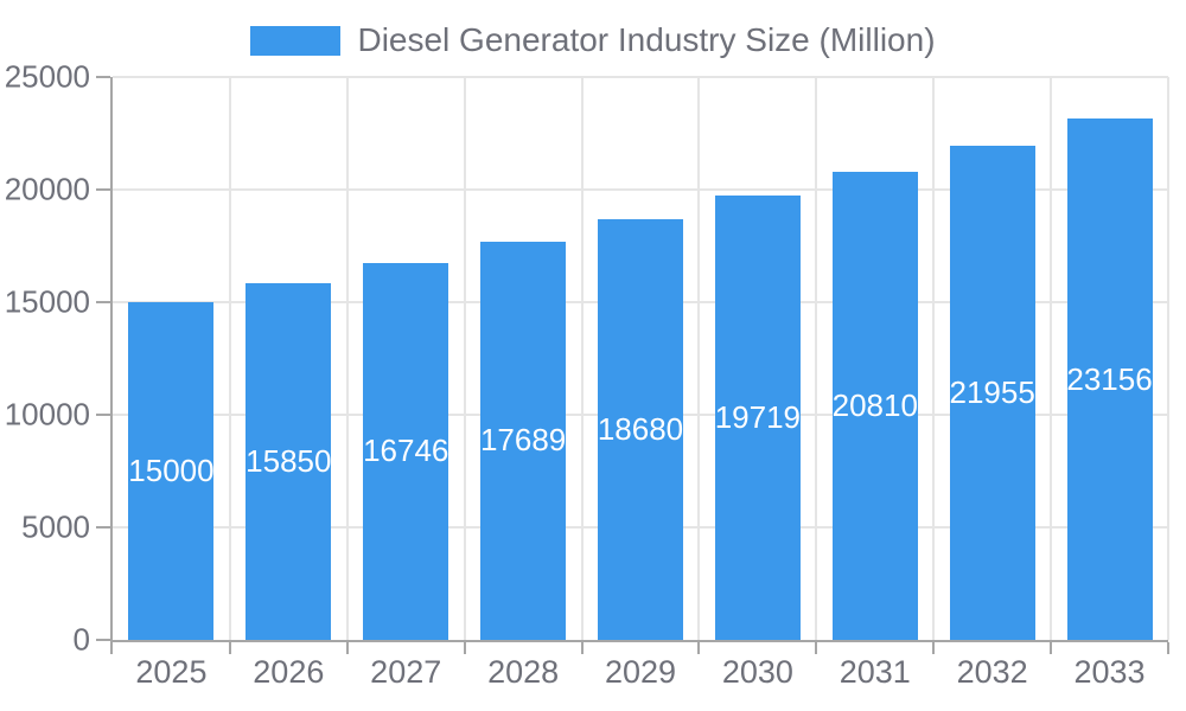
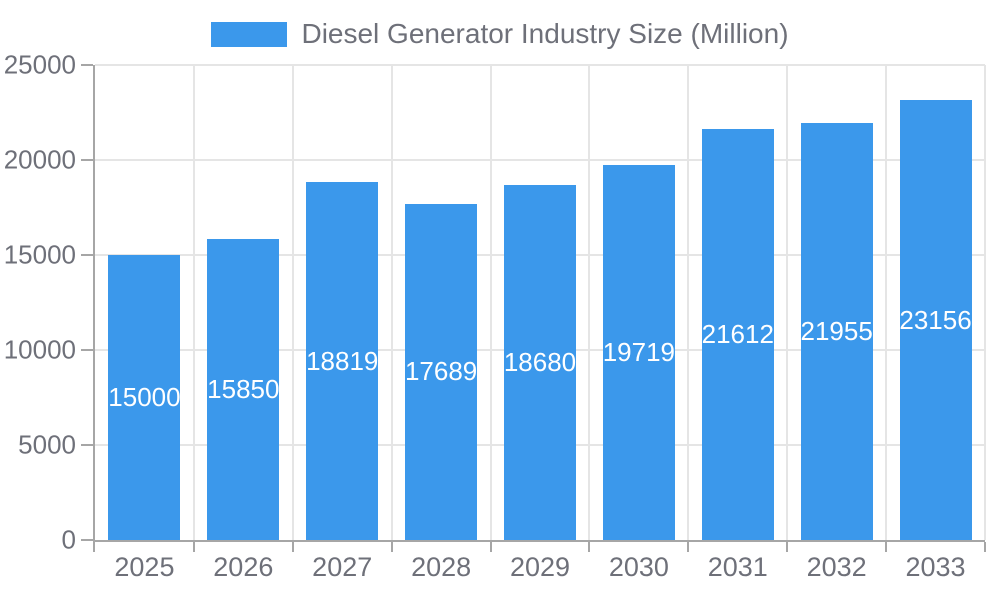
2027: 16746 -> 18819
2031: 20810 -> 21612
